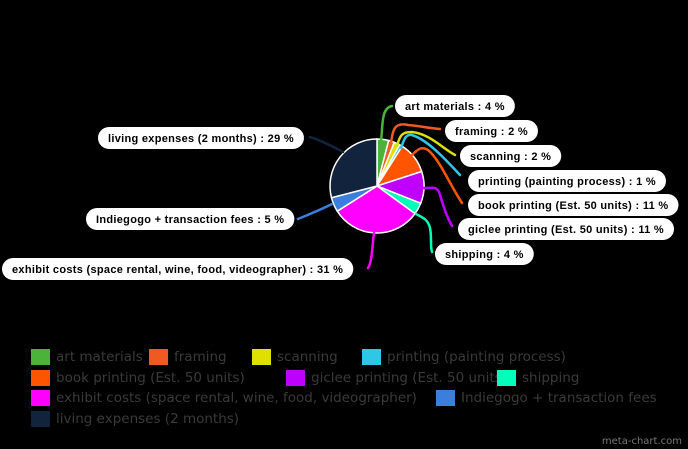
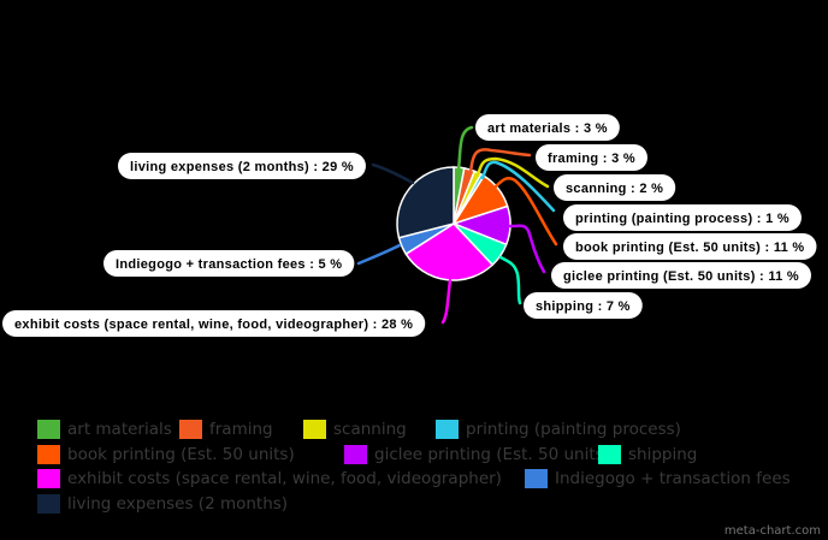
art materials: 4 -> 3
framing: 2 -> 3
shipping: 4 -> 7
exhibit costs (space rental, wine, food, videographer): 31 -> 28
